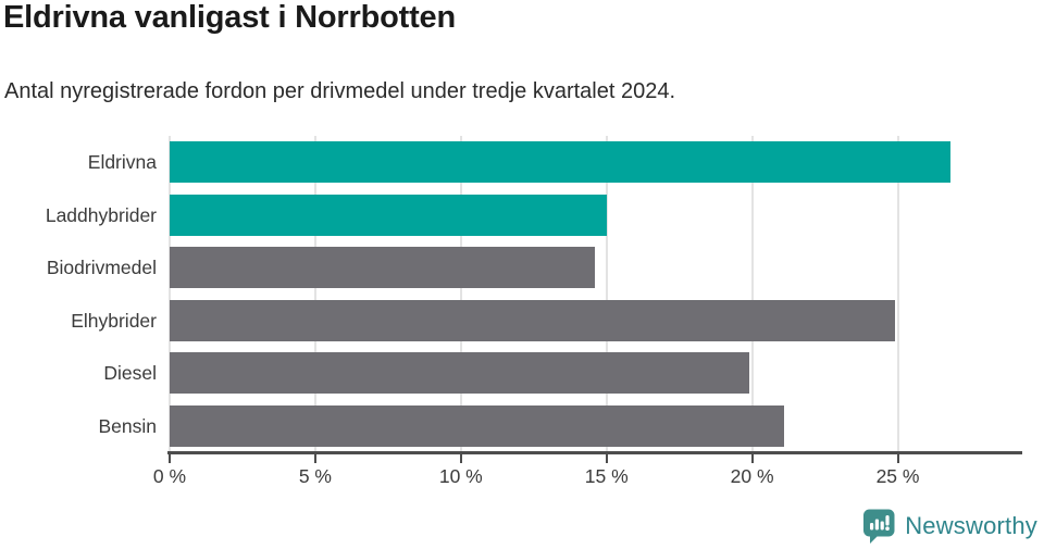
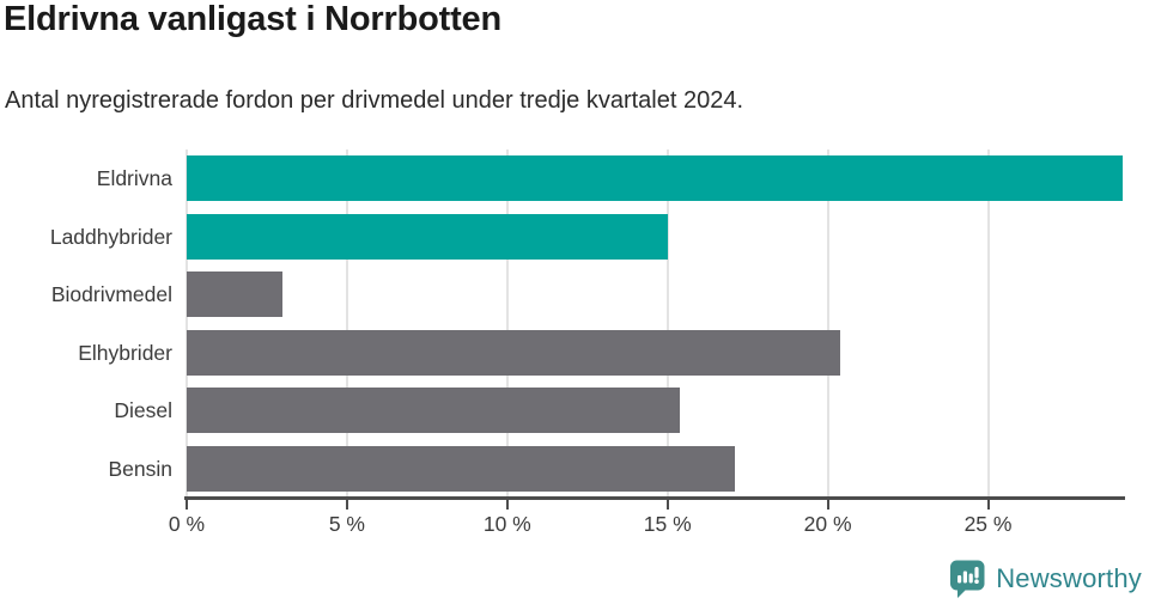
Eldrivna: 26.8% -> 29.2%
Biodrivmedel: 14.6% -> 3.0%
Elhybrider: 24.9% -> 20.4%
Diesel: 19.9% -> 15.4%
Bensin: 21.1% -> 17.1%
